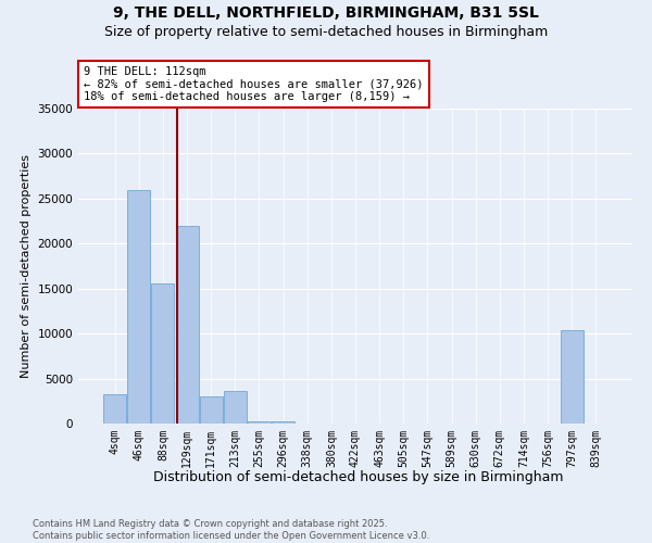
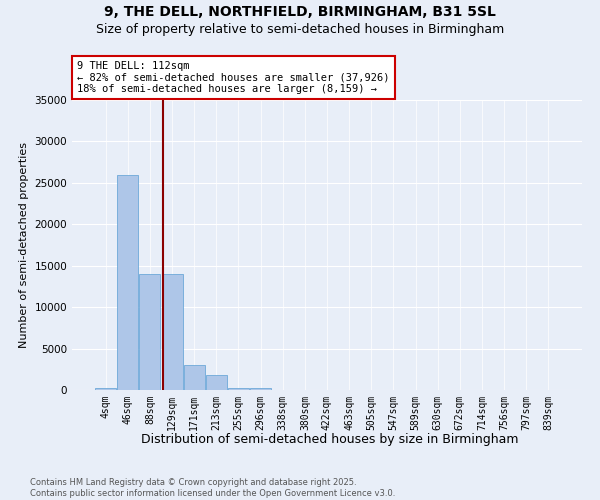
4sqm: 3200 -> 300
88sqm: 15600 -> 14000
129sqm: 22000 -> 14000
213sqm: 3600 -> 1800
797sqm: 10400 -> 0
